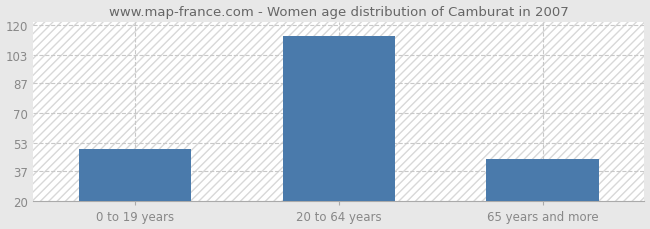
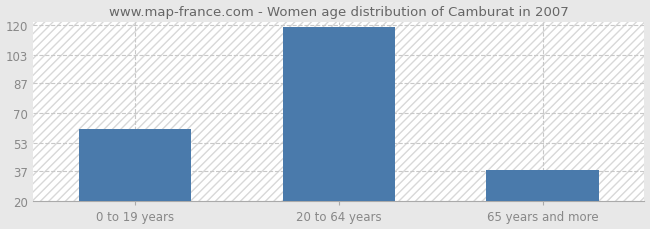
0 to 19 years: 50 -> 61
20 to 64 years: 114 -> 119
65 years and more: 44 -> 38
